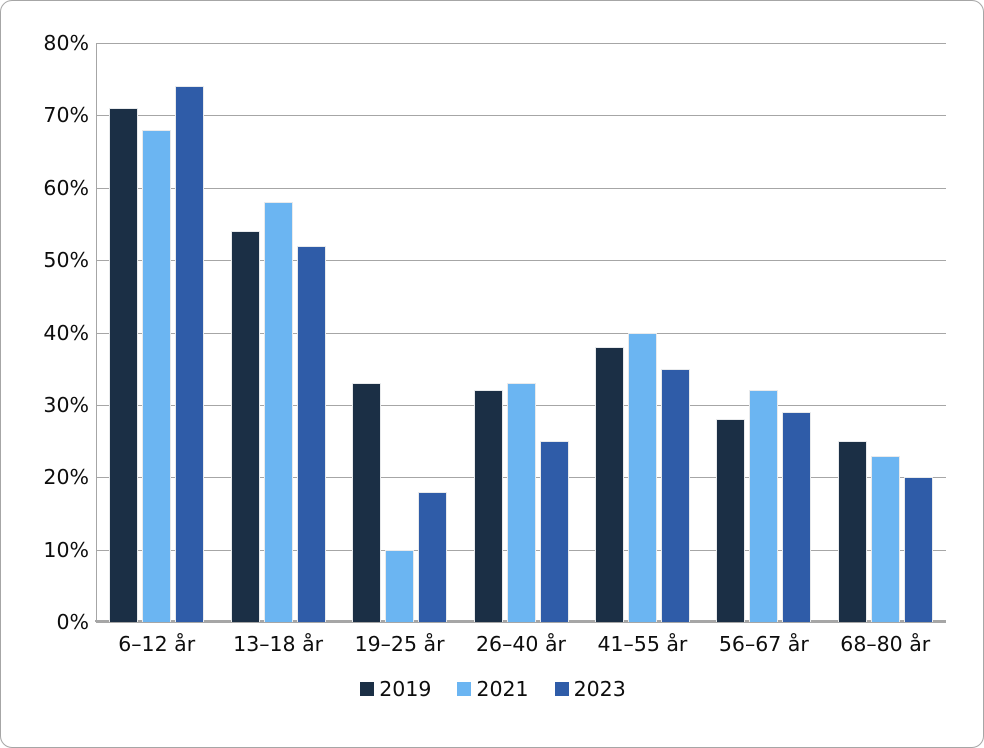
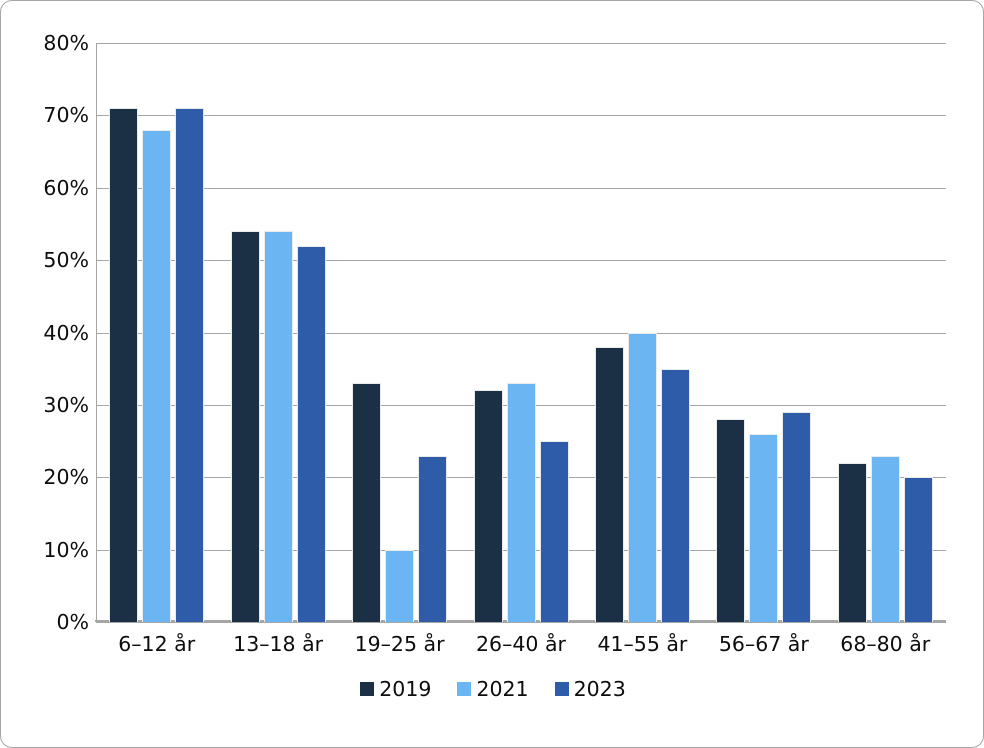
2023/6–12 år: 74% -> 71%
2021/13–18 år: 58% -> 54%
2023/19–25 år: 18% -> 23%
2021/56–67 år: 32% -> 26%
2019/68–80 år: 25% -> 22%
